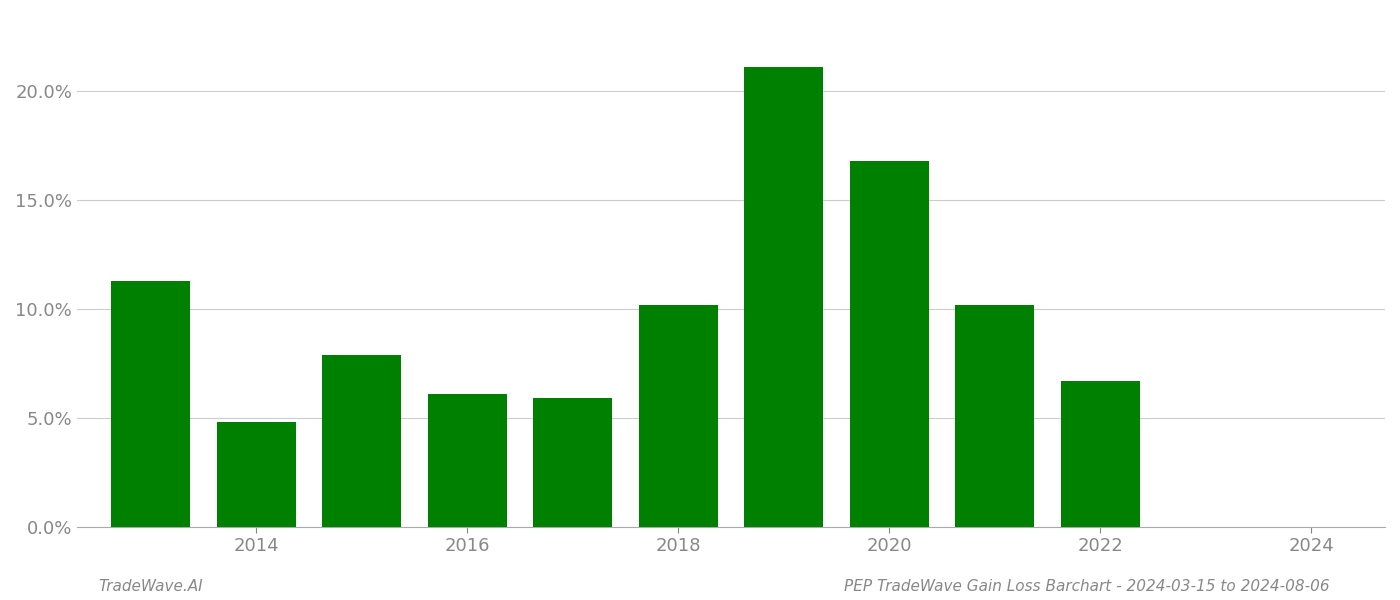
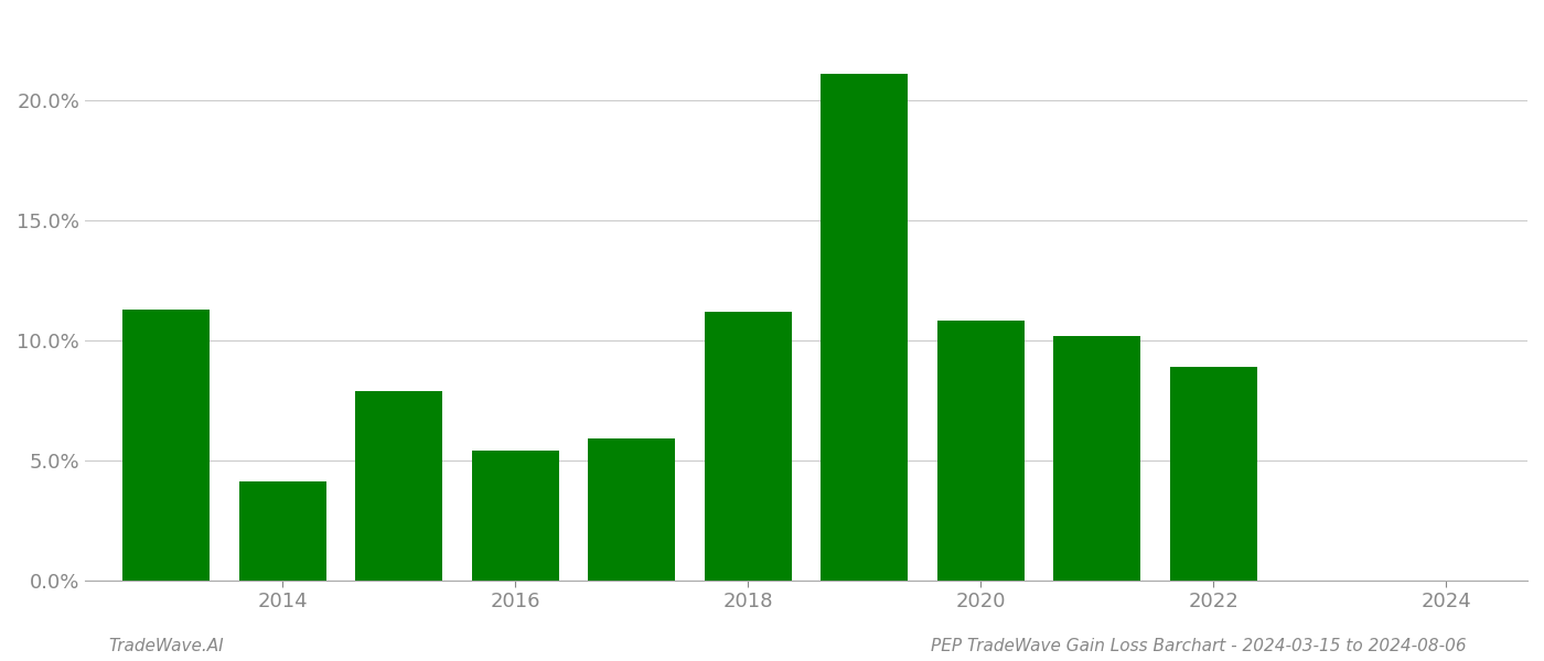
2014: 4.8% -> 4.1%
2016: 6.1% -> 5.4%
2018: 10.2% -> 11.2%
2020: 16.8% -> 10.8%
2022: 6.7% -> 8.9%
